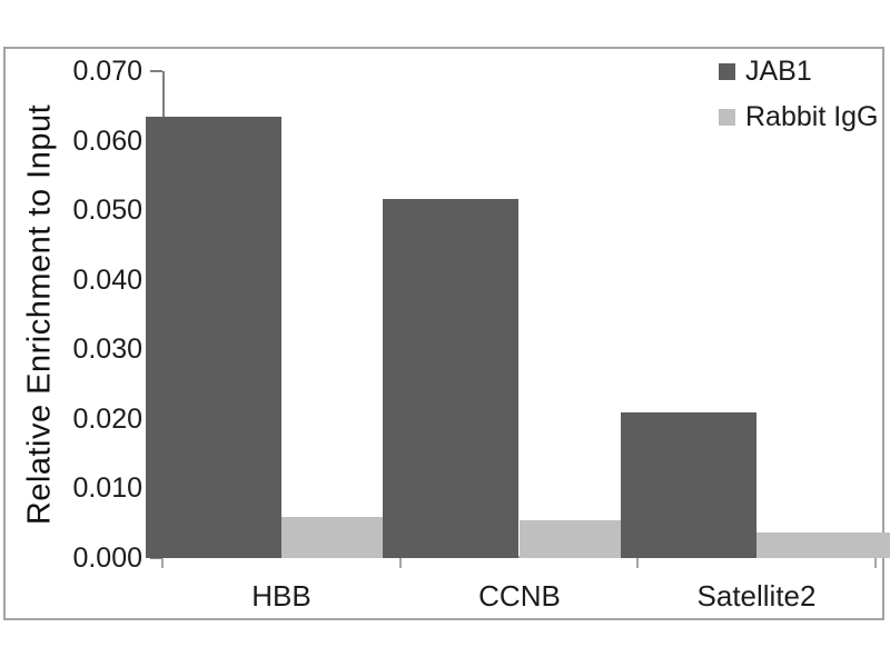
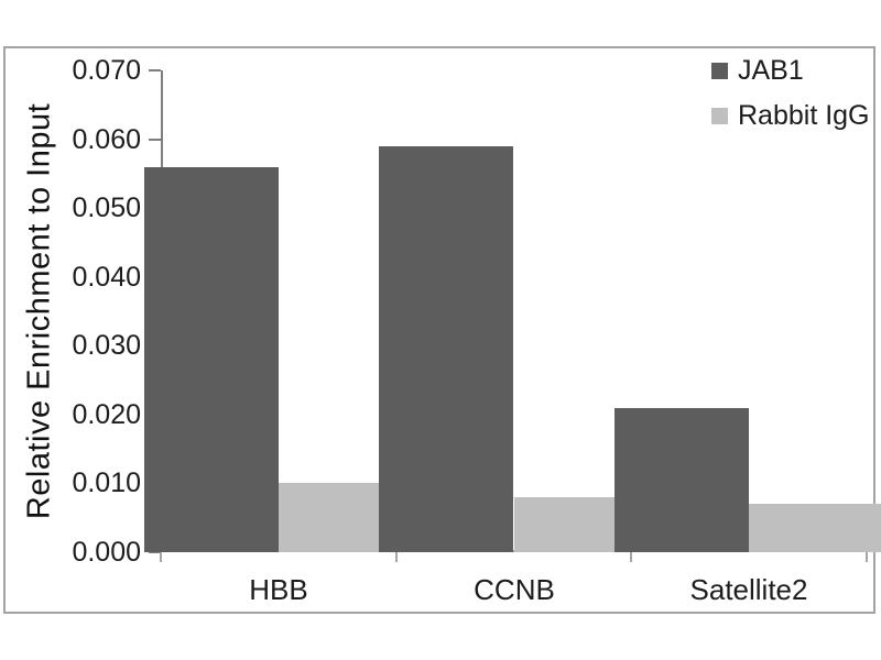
JAB1/HBB: 0.064 -> 0.056
Rabbit IgG/HBB: 0.006 -> 0.010
JAB1/CCNB: 0.052 -> 0.059
Rabbit IgG/CCNB: 0.005 -> 0.008
Rabbit IgG/Satellite2: 0.004 -> 0.007
